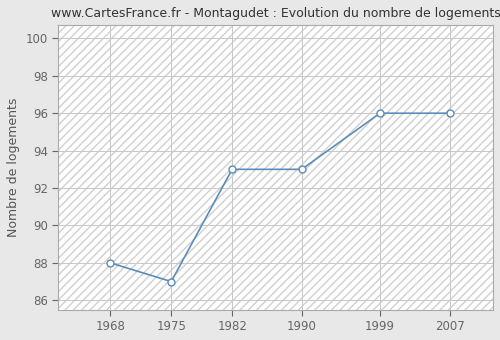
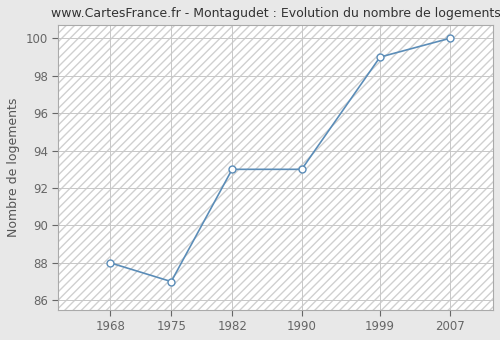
1999: 96 -> 99
2007: 96 -> 100
